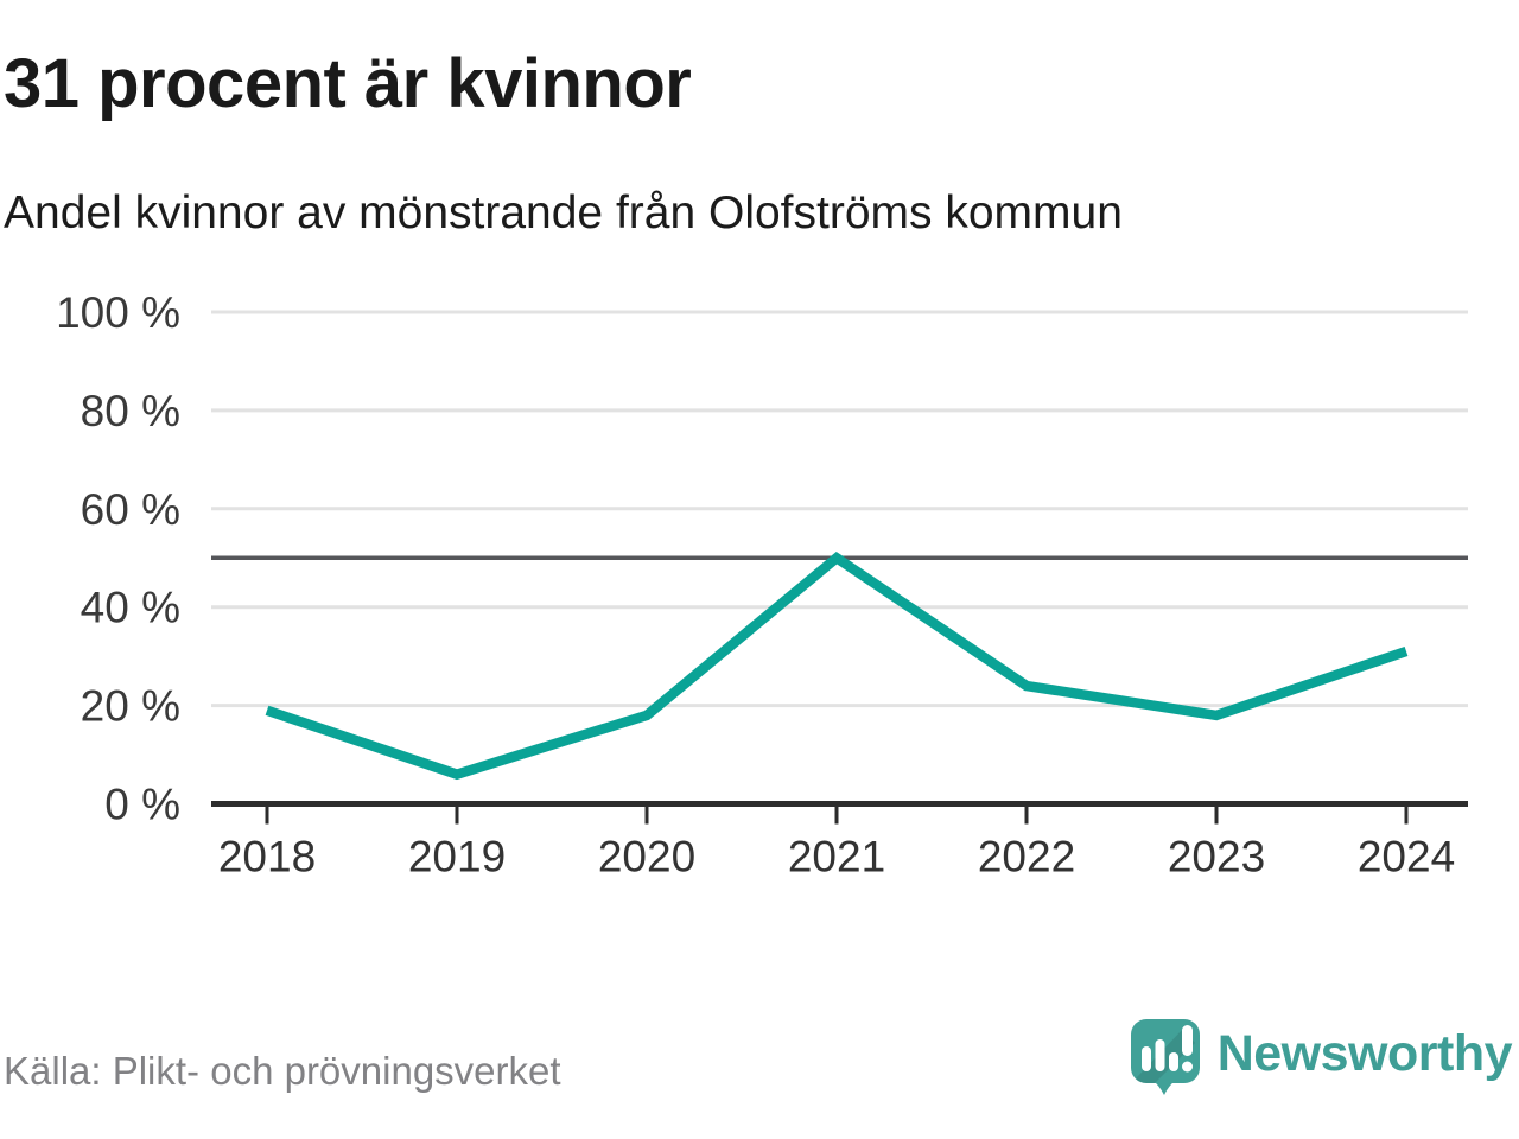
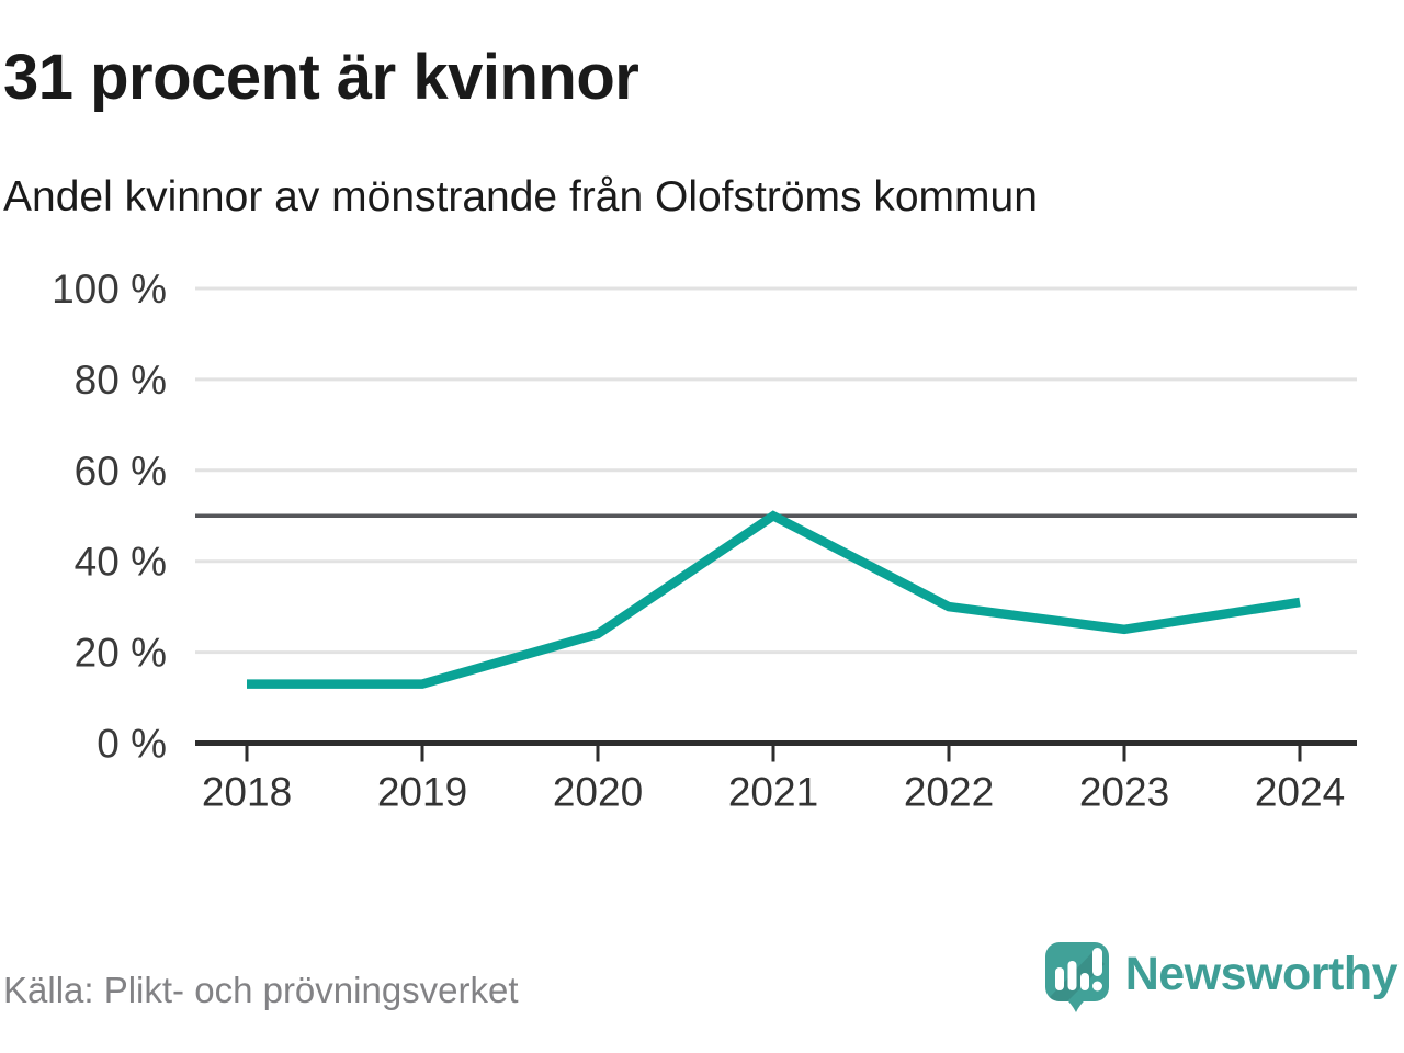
2018: 19% -> 13%
2019: 6% -> 13%
2020: 18% -> 24%
2022: 24% -> 30%
2023: 18% -> 25%
